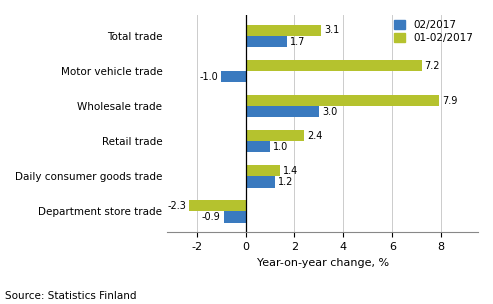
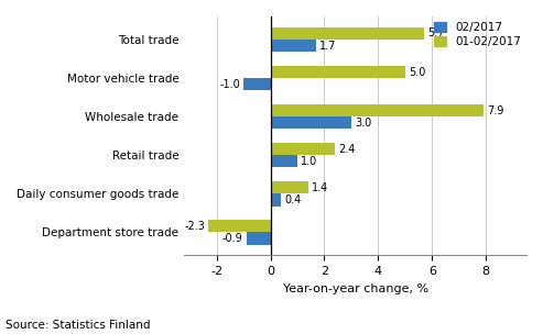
01-02/2017/Total trade: 3.1 -> 5.7
01-02/2017/Motor vehicle trade: 7.2 -> 5.0
02/2017/Daily consumer goods trade: 1.2 -> 0.4
